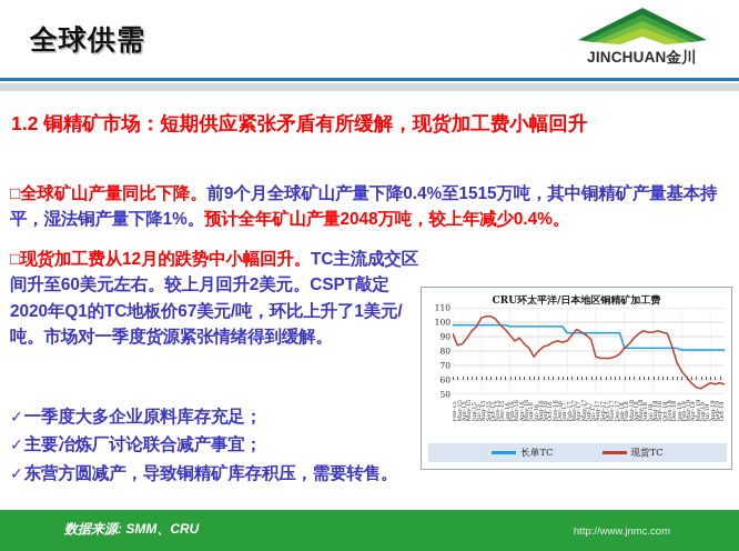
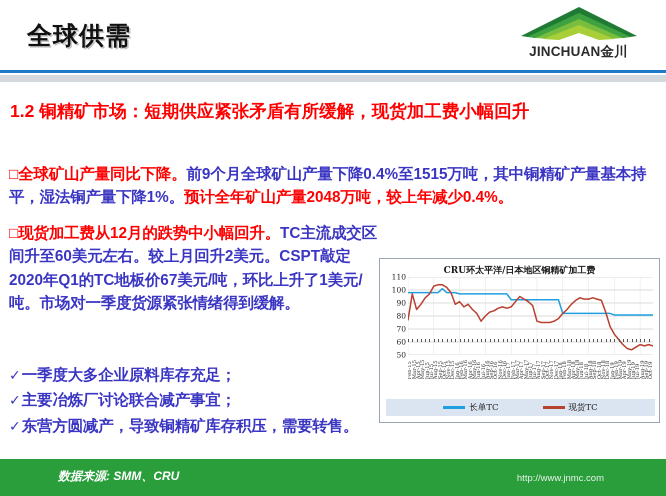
现货TC/Jan-15: 92 -> 77
现货TC/Feb-15: 84 -> 97
长单TC/Sep-15: 98 -> 101
现货TC/Dec-15: 95 -> 89
